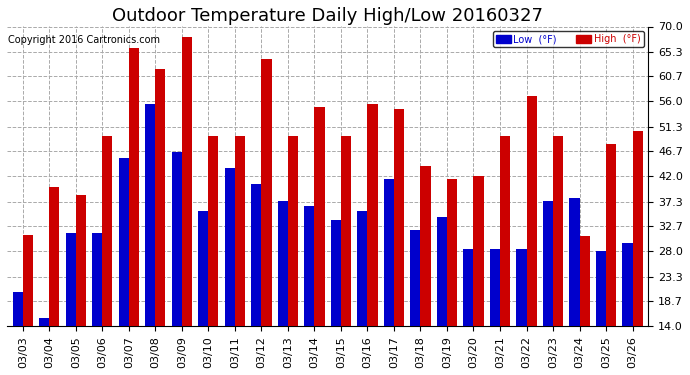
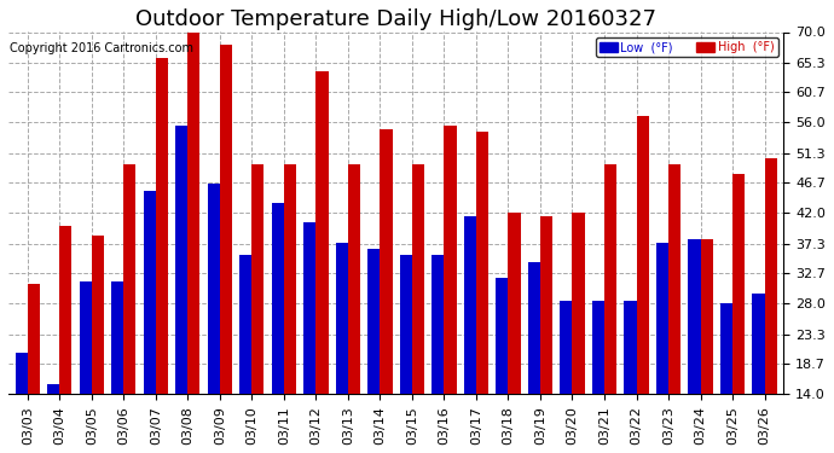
High (°F)/03/08: 62.0 -> 70.0
Low (°F)/03/15: 33.8 -> 35.5
High (°F)/03/18: 44.0 -> 42.0
High (°F)/03/24: 30.8 -> 38.0
